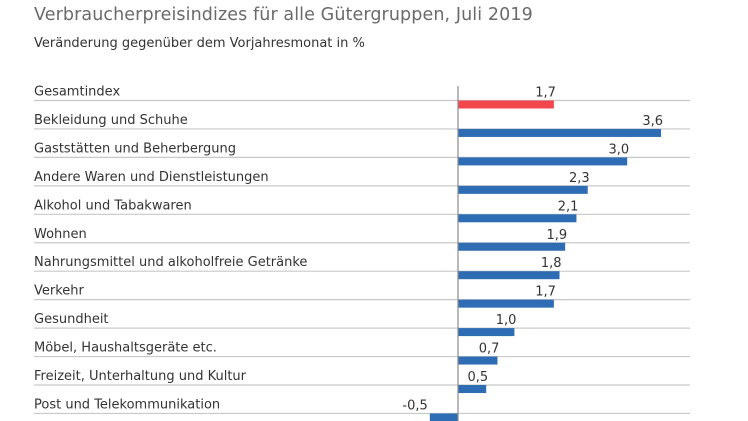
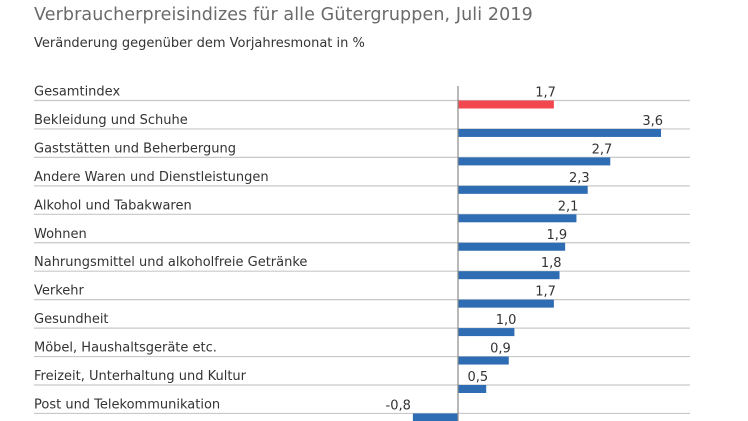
Gaststätten und Beherbergung: 3,0 -> 2,7
Möbel, Haushaltsgeräte etc.: 0,7 -> 0,9
Post und Telekommunikation: -0,5 -> -0,8
